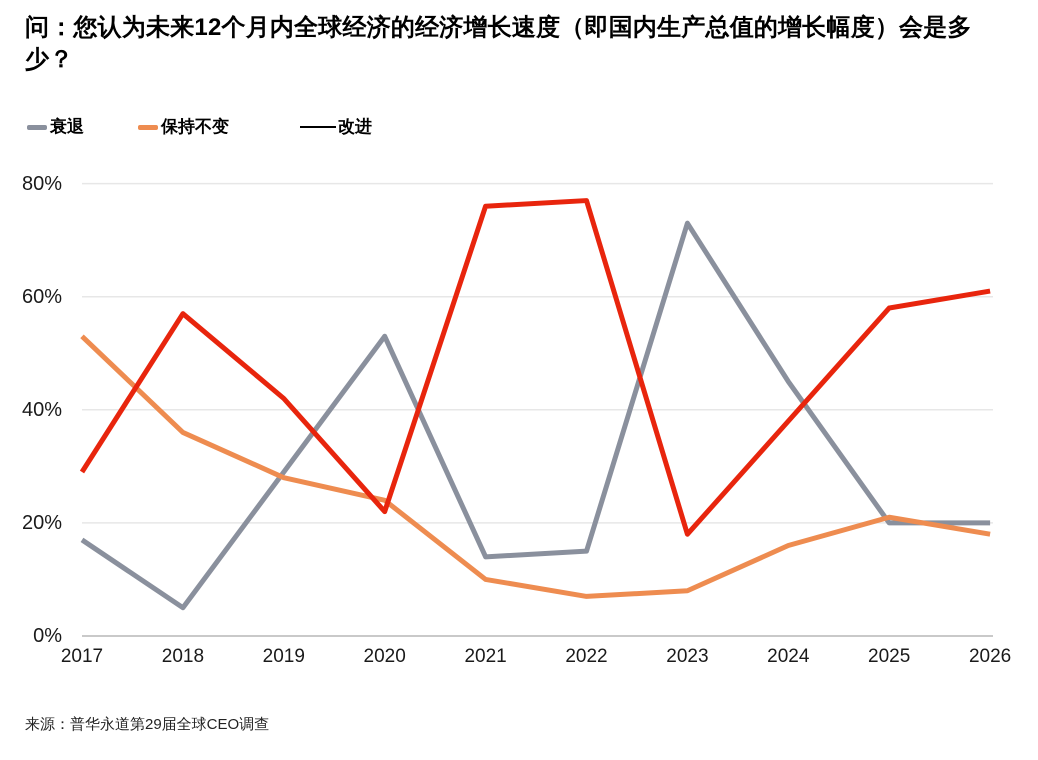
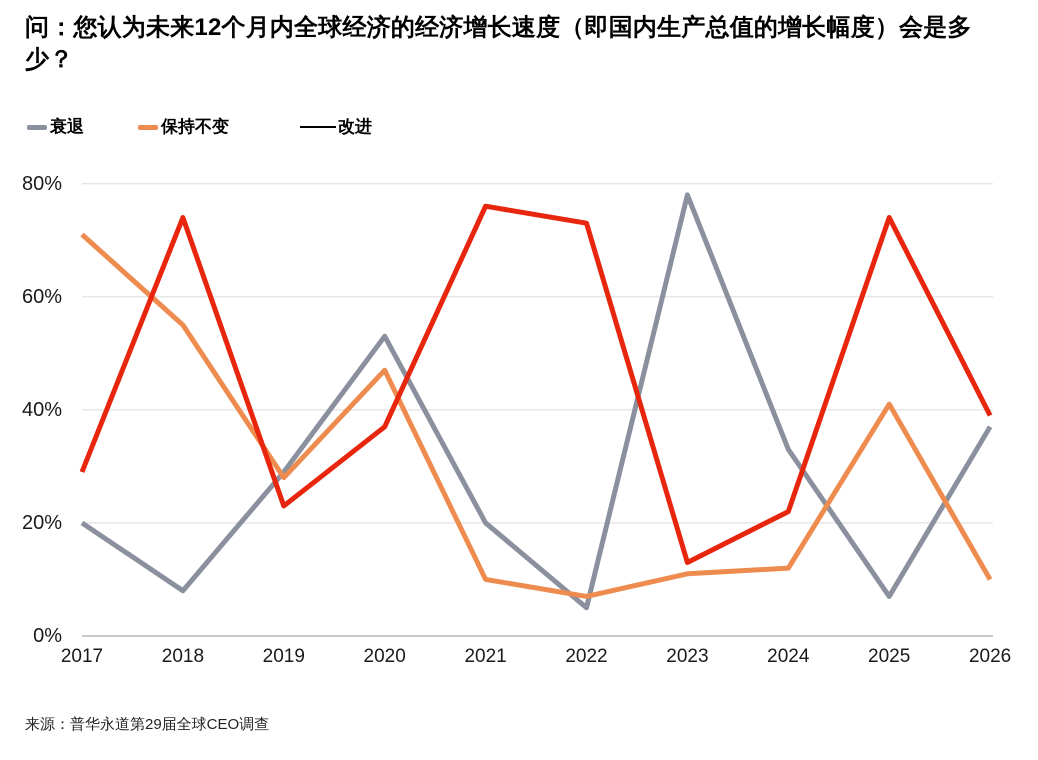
衰退/2017: 17% -> 20%
保持不变/2017: 53% -> 71%
衰退/2018: 5% -> 8%
保持不变/2018: 36% -> 55%
改进/2018: 57% -> 74%
改进/2019: 42% -> 23%
保持不变/2020: 24% -> 47%
改进/2020: 22% -> 37%
衰退/2021: 14% -> 20%
衰退/2022: 15% -> 5%
改进/2022: 77% -> 73%
衰退/2023: 73% -> 78%
保持不变/2023: 8% -> 11%
改进/2023: 18% -> 13%
衰退/2024: 45% -> 33%
保持不变/2024: 16% -> 12%
改进/2024: 38% -> 22%
衰退/2025: 20% -> 7%
保持不变/2025: 21% -> 41%
改进/2025: 58% -> 74%
衰退/2026: 20% -> 37%
保持不变/2026: 18% -> 10%
改进/2026: 61% -> 39%
